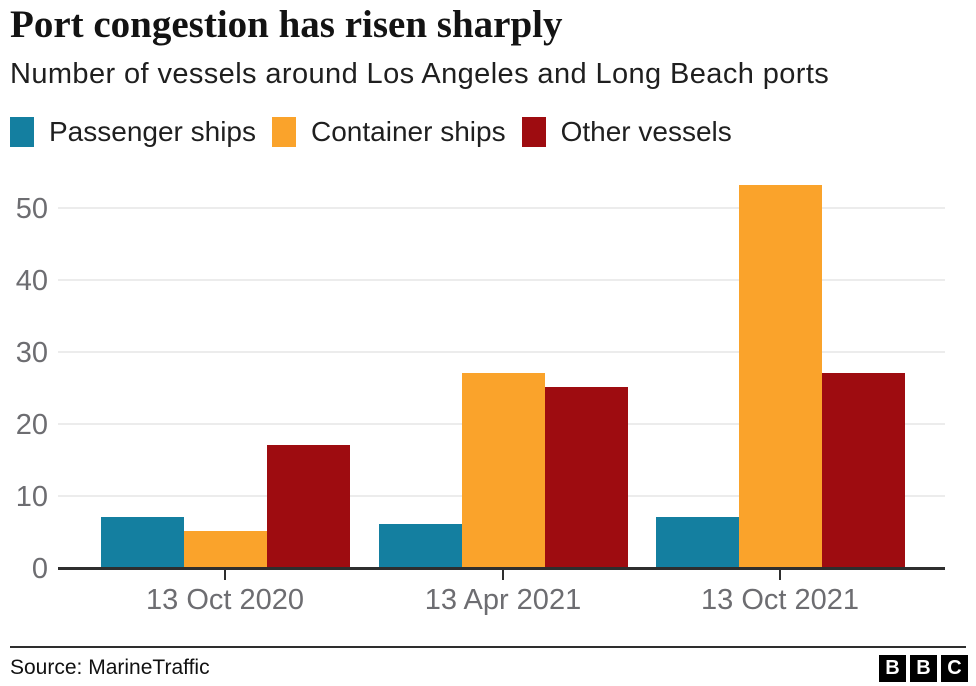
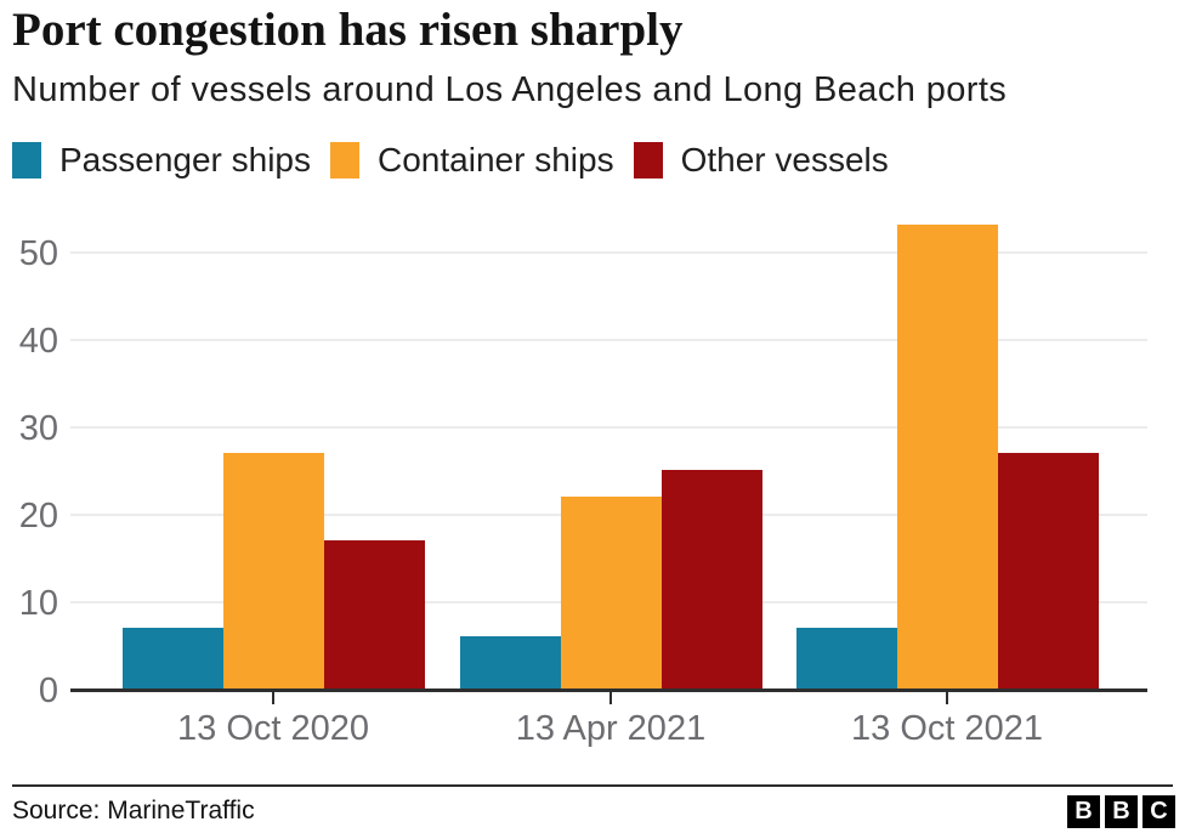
Container ships/13 Oct 2020: 5 -> 27
Container ships/13 Apr 2021: 27 -> 22
